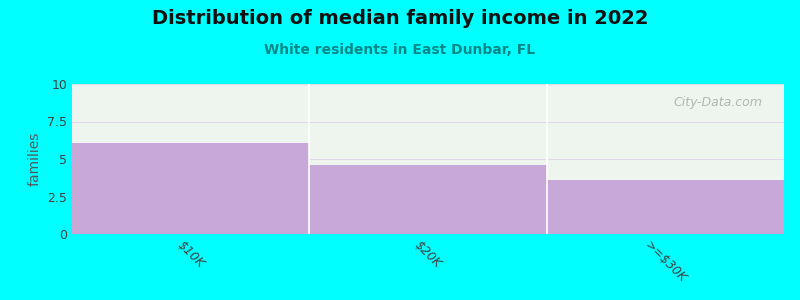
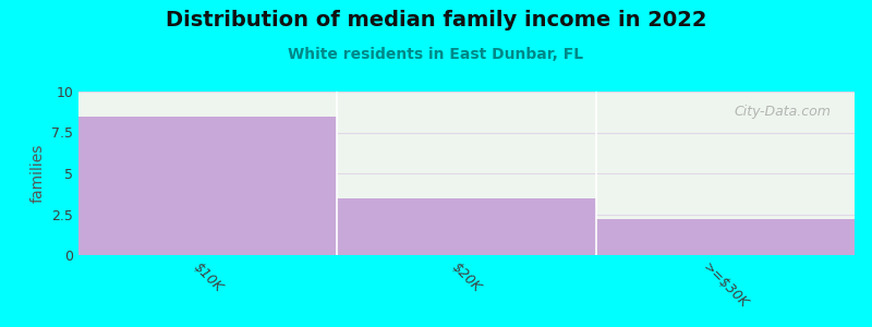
$10K: 6.1 -> 8.5
$20K: 4.6 -> 3.5
>=$30K: 3.6 -> 2.2
